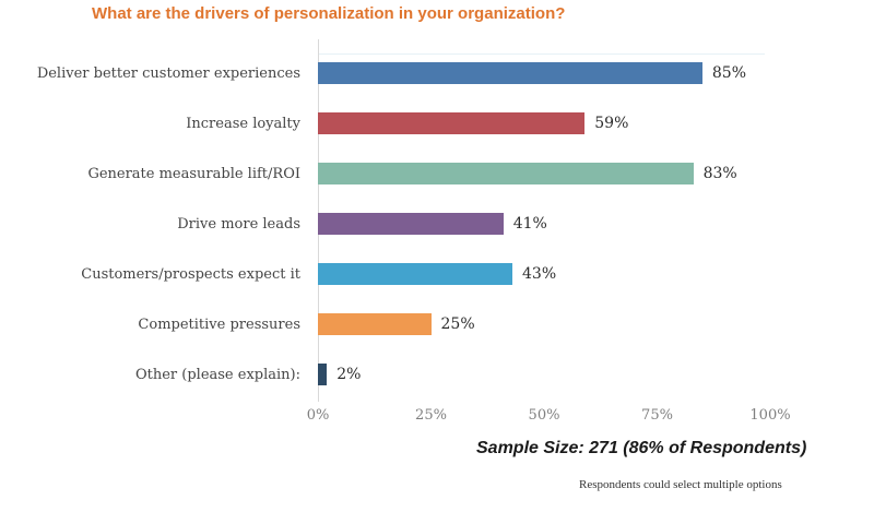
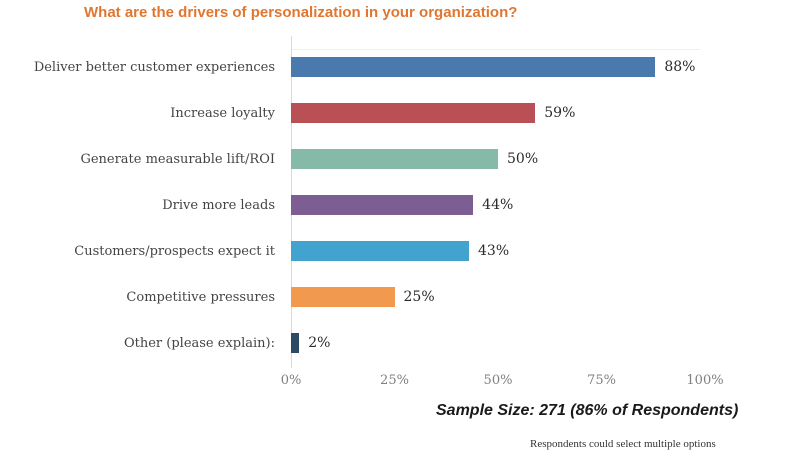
Deliver better customer experiences: 85% -> 88%
Generate measurable lift/ROI: 83% -> 50%
Drive more leads: 41% -> 44%
